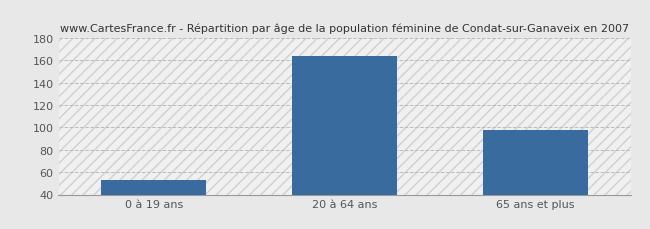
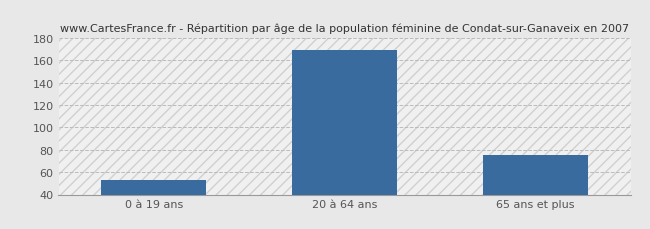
20 à 64 ans: 164 -> 169
65 ans et plus: 98 -> 75
